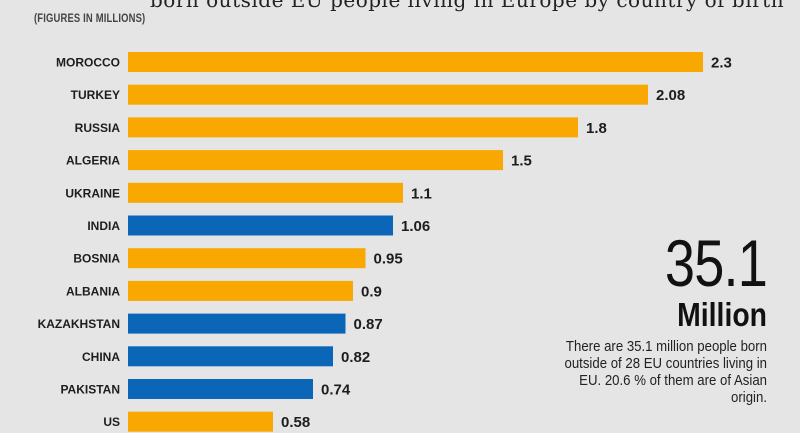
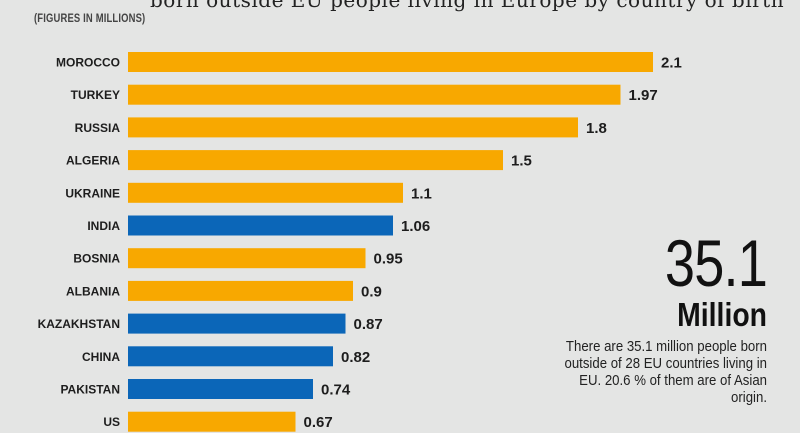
MOROCCO: 2.3 -> 2.1
TURKEY: 2.08 -> 1.97
US: 0.58 -> 0.67
